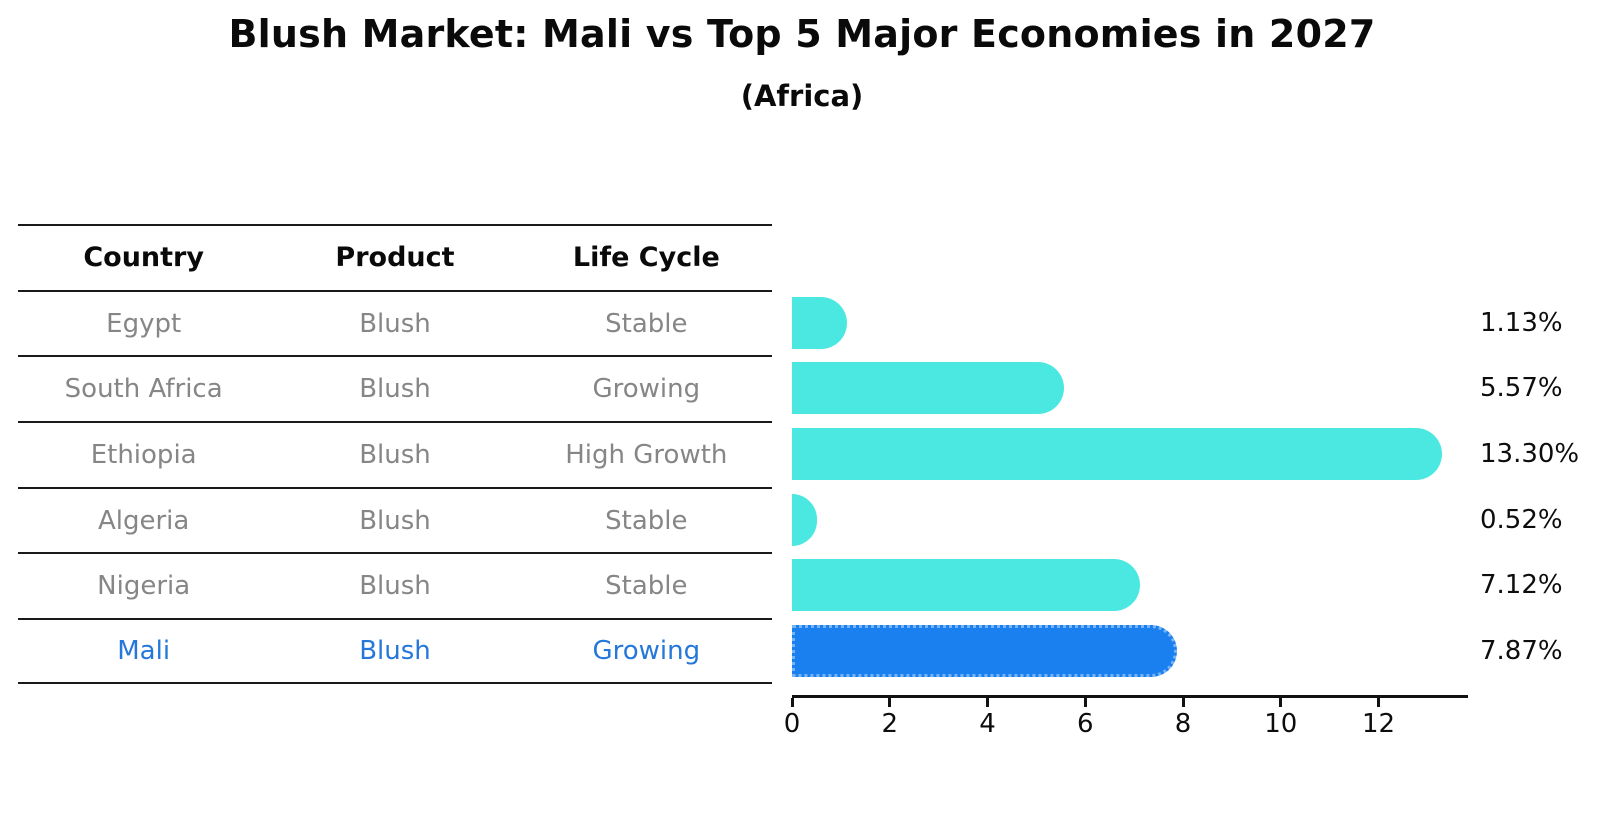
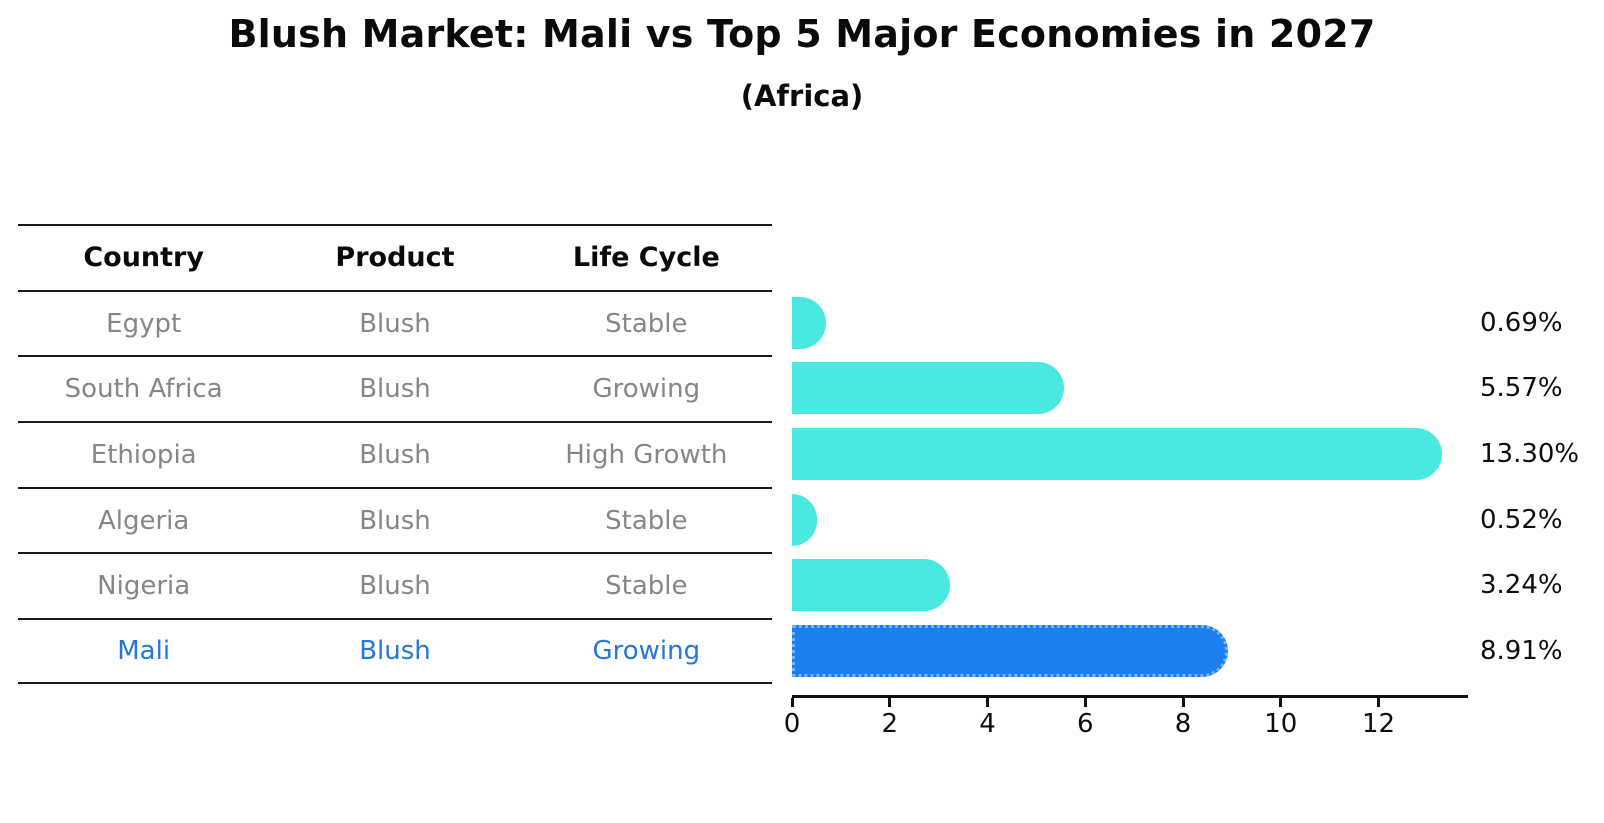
Egypt: 1.13% -> 0.69%
Nigeria: 7.12% -> 3.24%
Mali: 7.87% -> 8.91%
